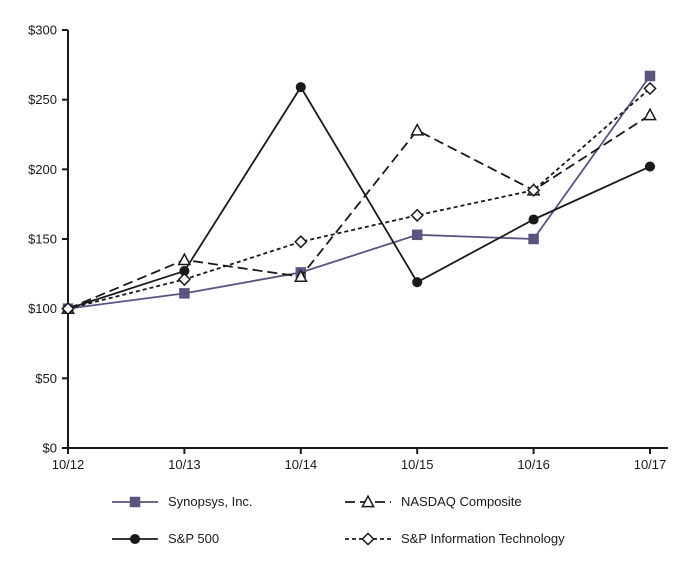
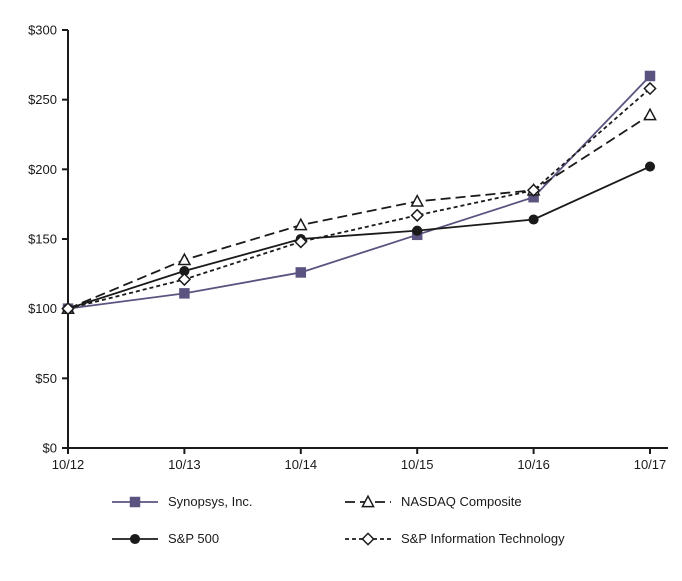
NASDAQ Composite/10/14: $123 -> $160
S&P 500/10/14: $259 -> $150
NASDAQ Composite/10/15: $228 -> $177
S&P 500/10/15: $119 -> $156
Synopsys, Inc./10/16: $150 -> $180
